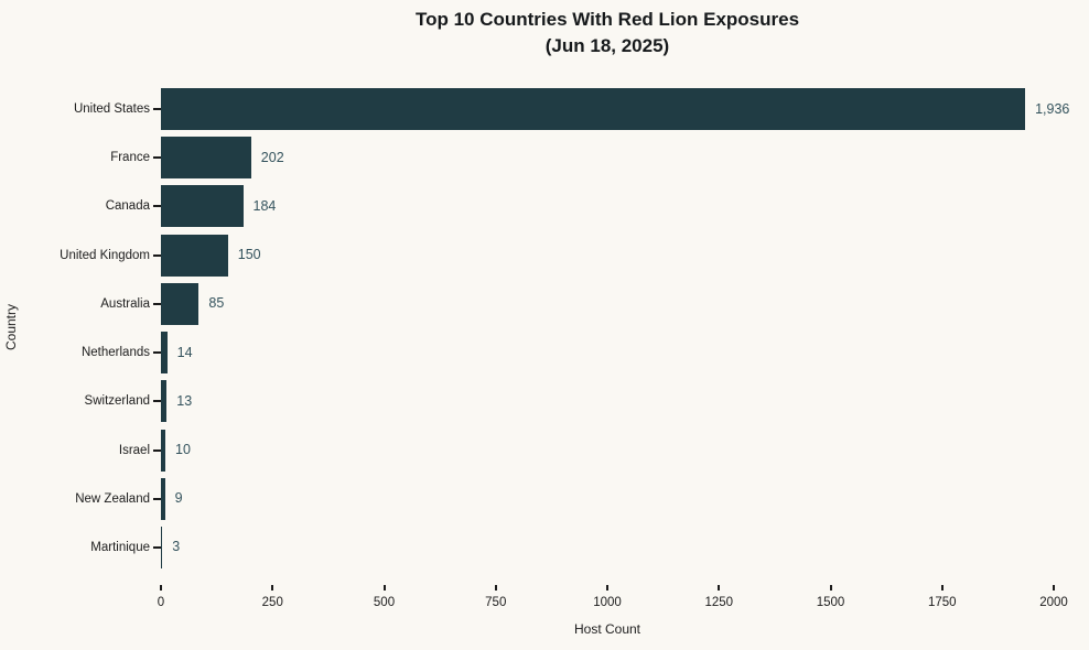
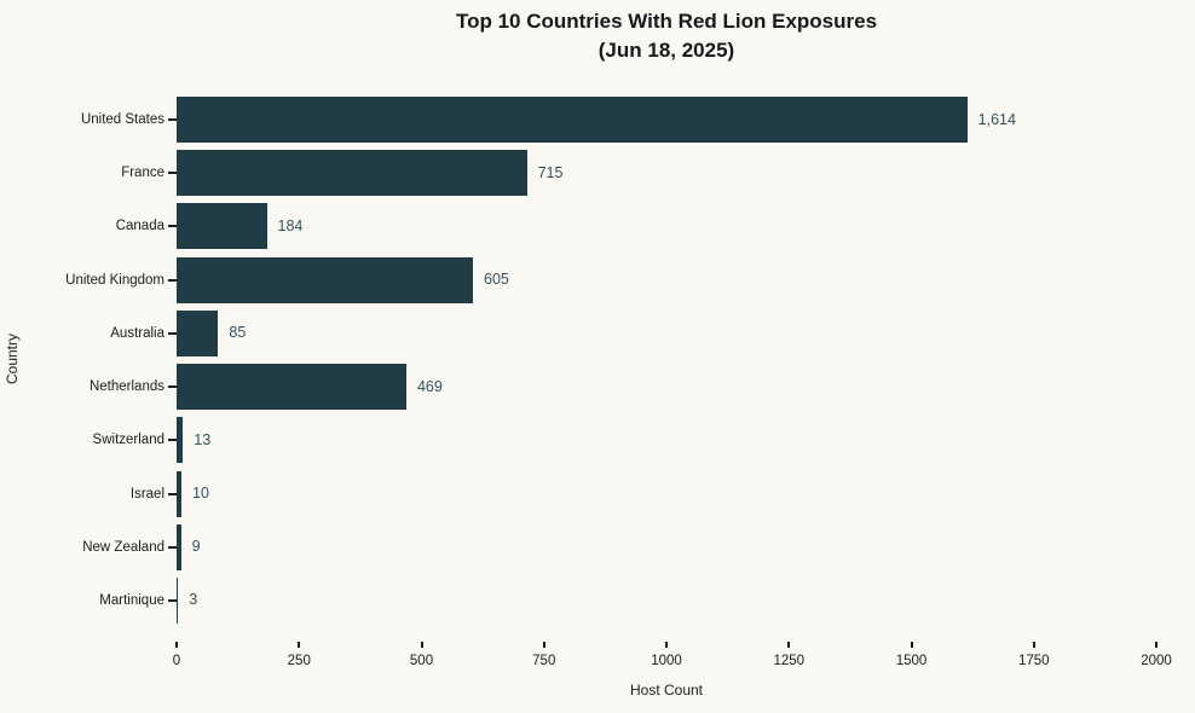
United States: 1,936 -> 1,614
France: 202 -> 715
United Kingdom: 150 -> 605
Netherlands: 14 -> 469
